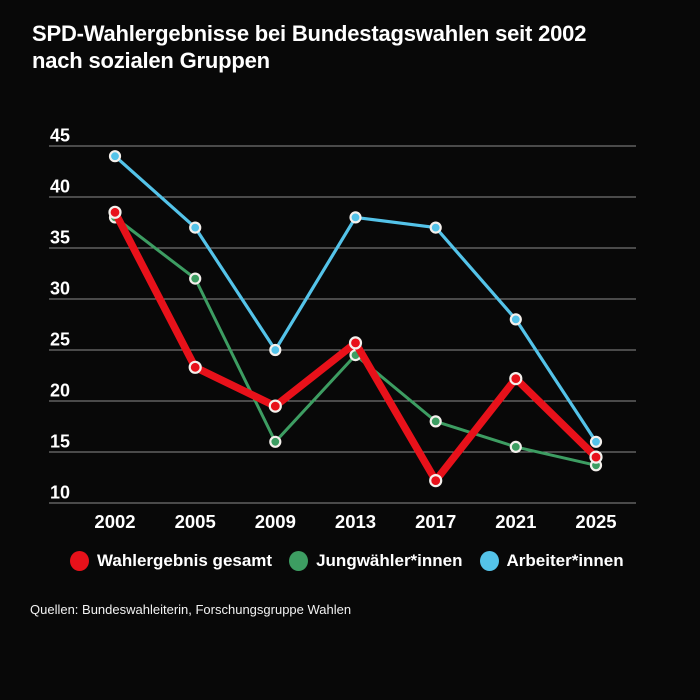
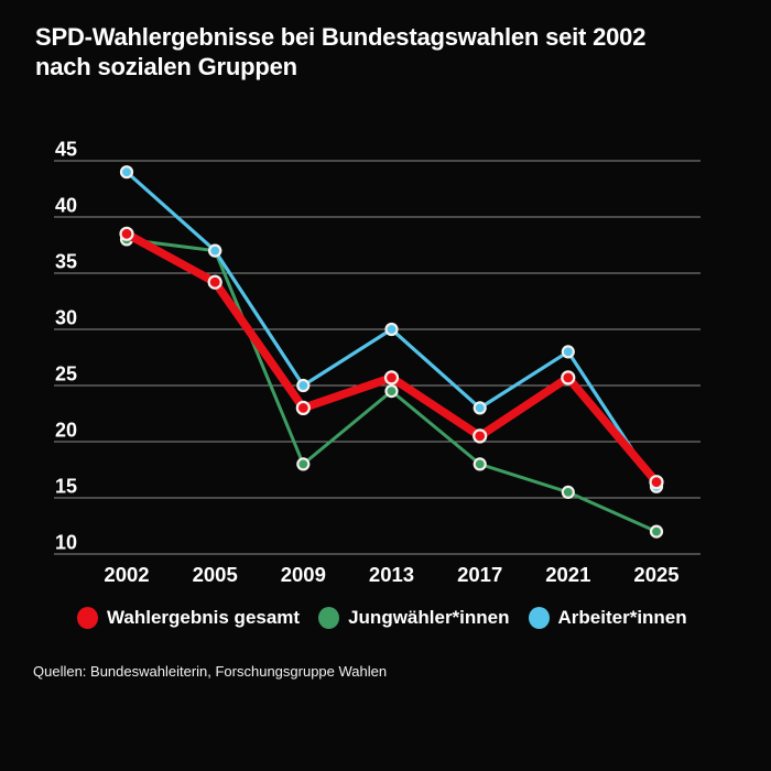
Wahlergebnis gesamt/2005: 23.3 -> 34.2
Jungwähler*innen/2005: 32.0 -> 37.0
Wahlergebnis gesamt/2009: 19.5 -> 23.0
Jungwähler*innen/2009: 16.0 -> 18.0
Arbeiter*innen/2013: 38 -> 30
Wahlergebnis gesamt/2017: 12.2 -> 20.5
Arbeiter*innen/2017: 37 -> 23
Wahlergebnis gesamt/2021: 22.2 -> 25.7
Wahlergebnis gesamt/2025: 14.5 -> 16.4
Jungwähler*innen/2025: 13.7 -> 12.0
